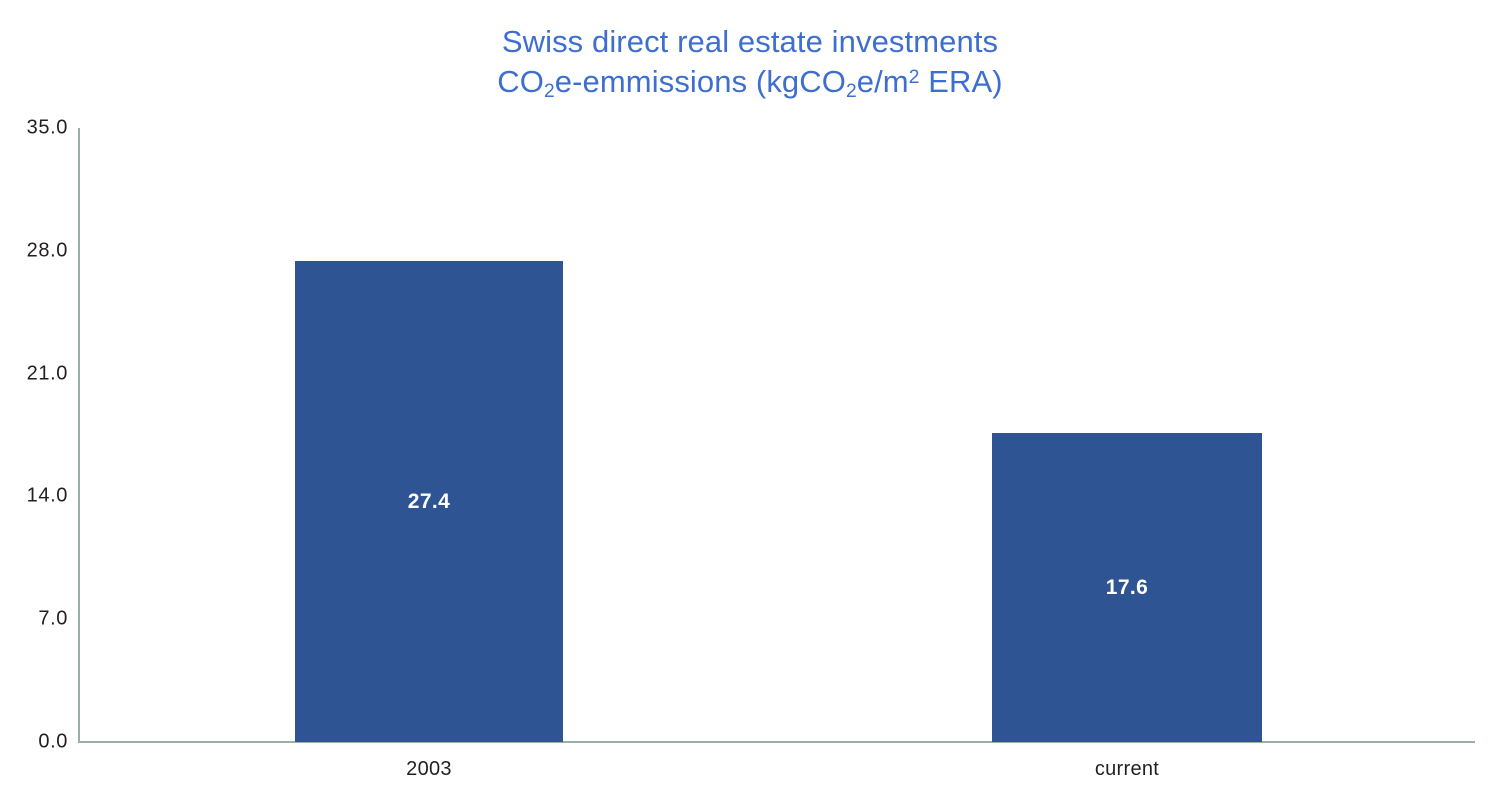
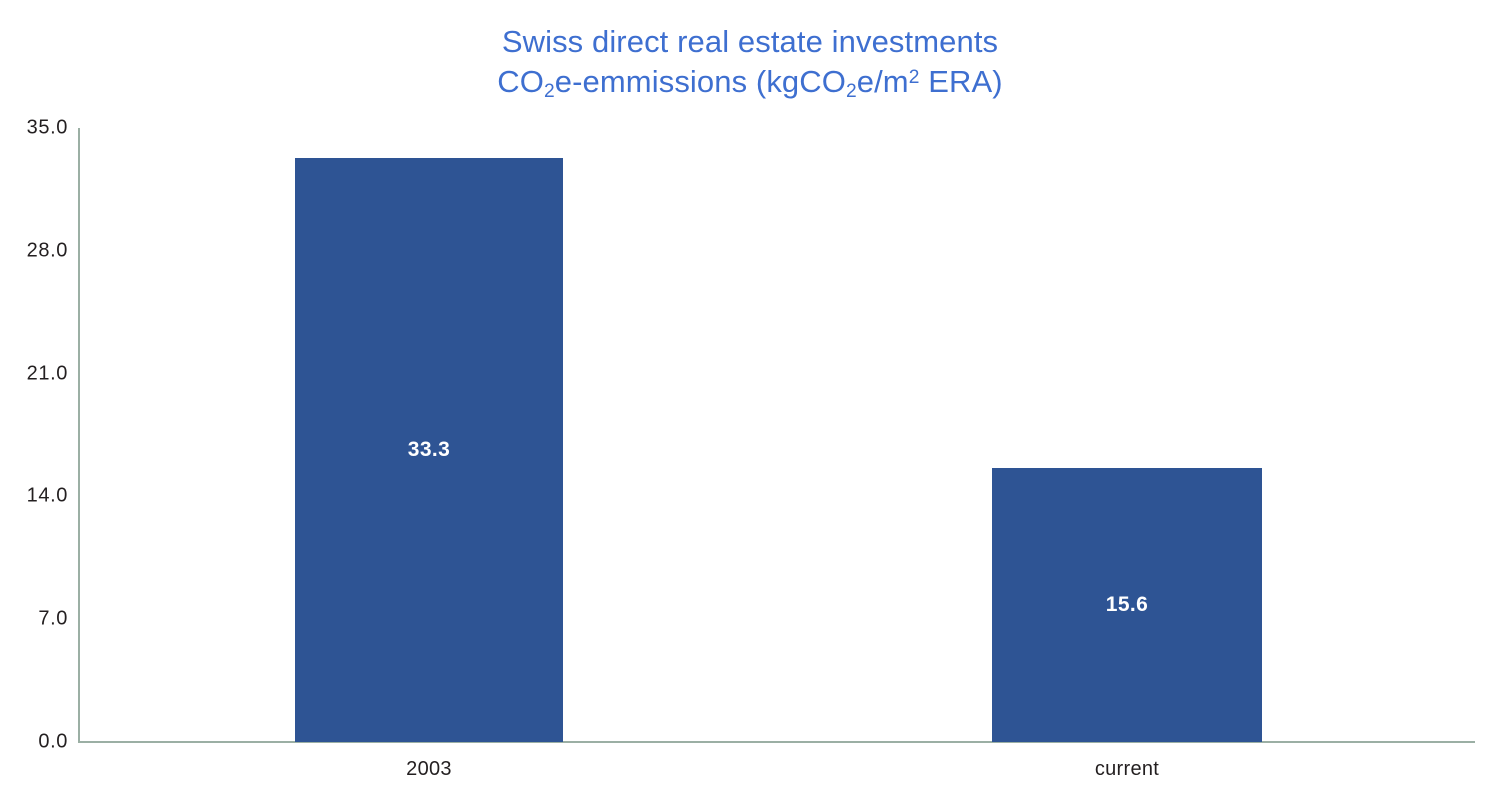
2003: 27.4 -> 33.3
current: 17.6 -> 15.6
